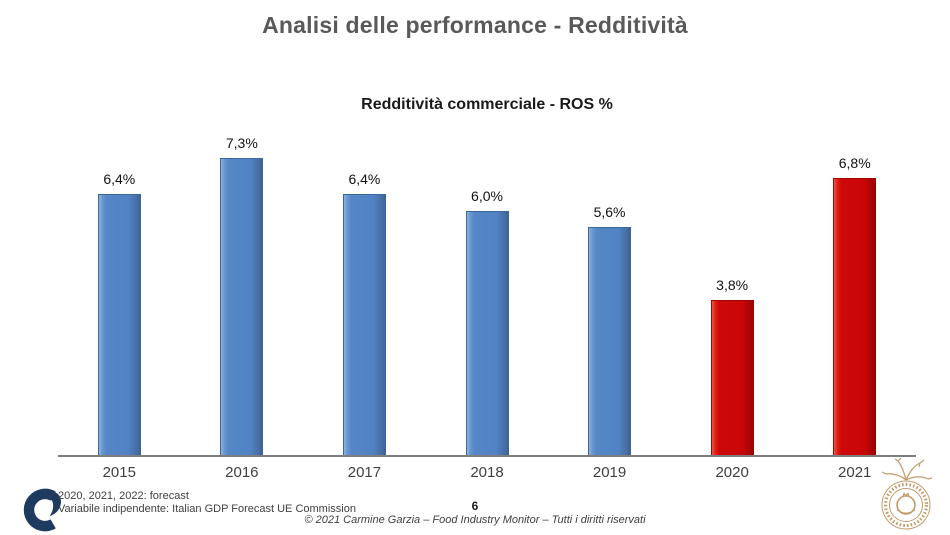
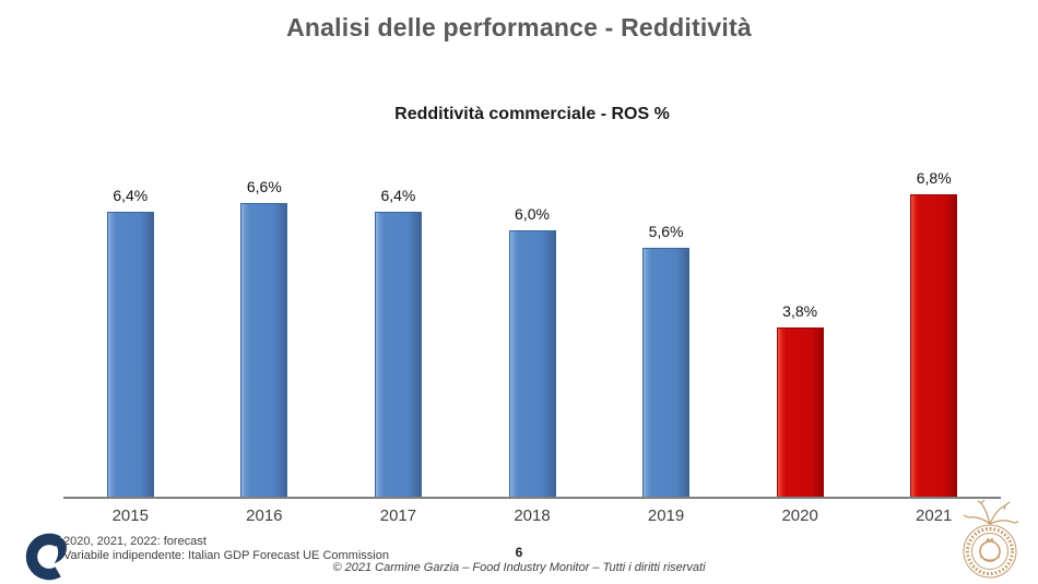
2016: 7,3% -> 6,6%
